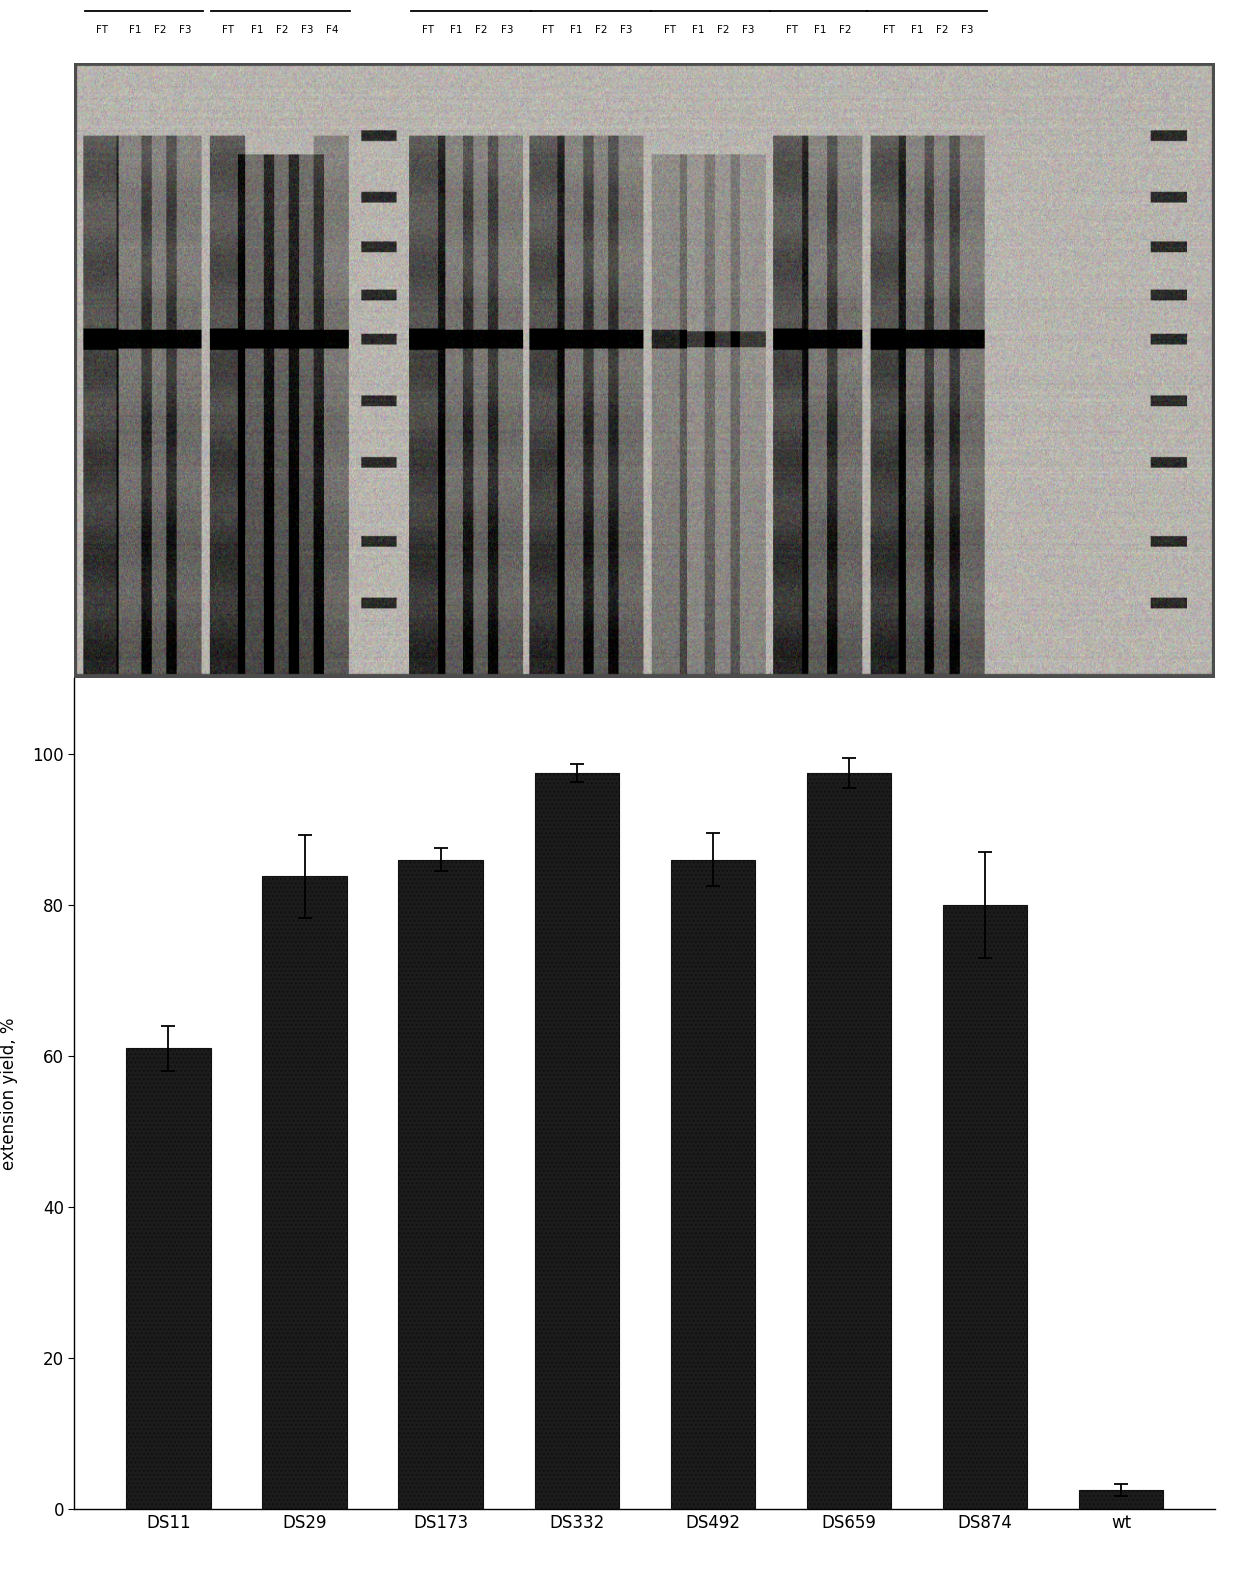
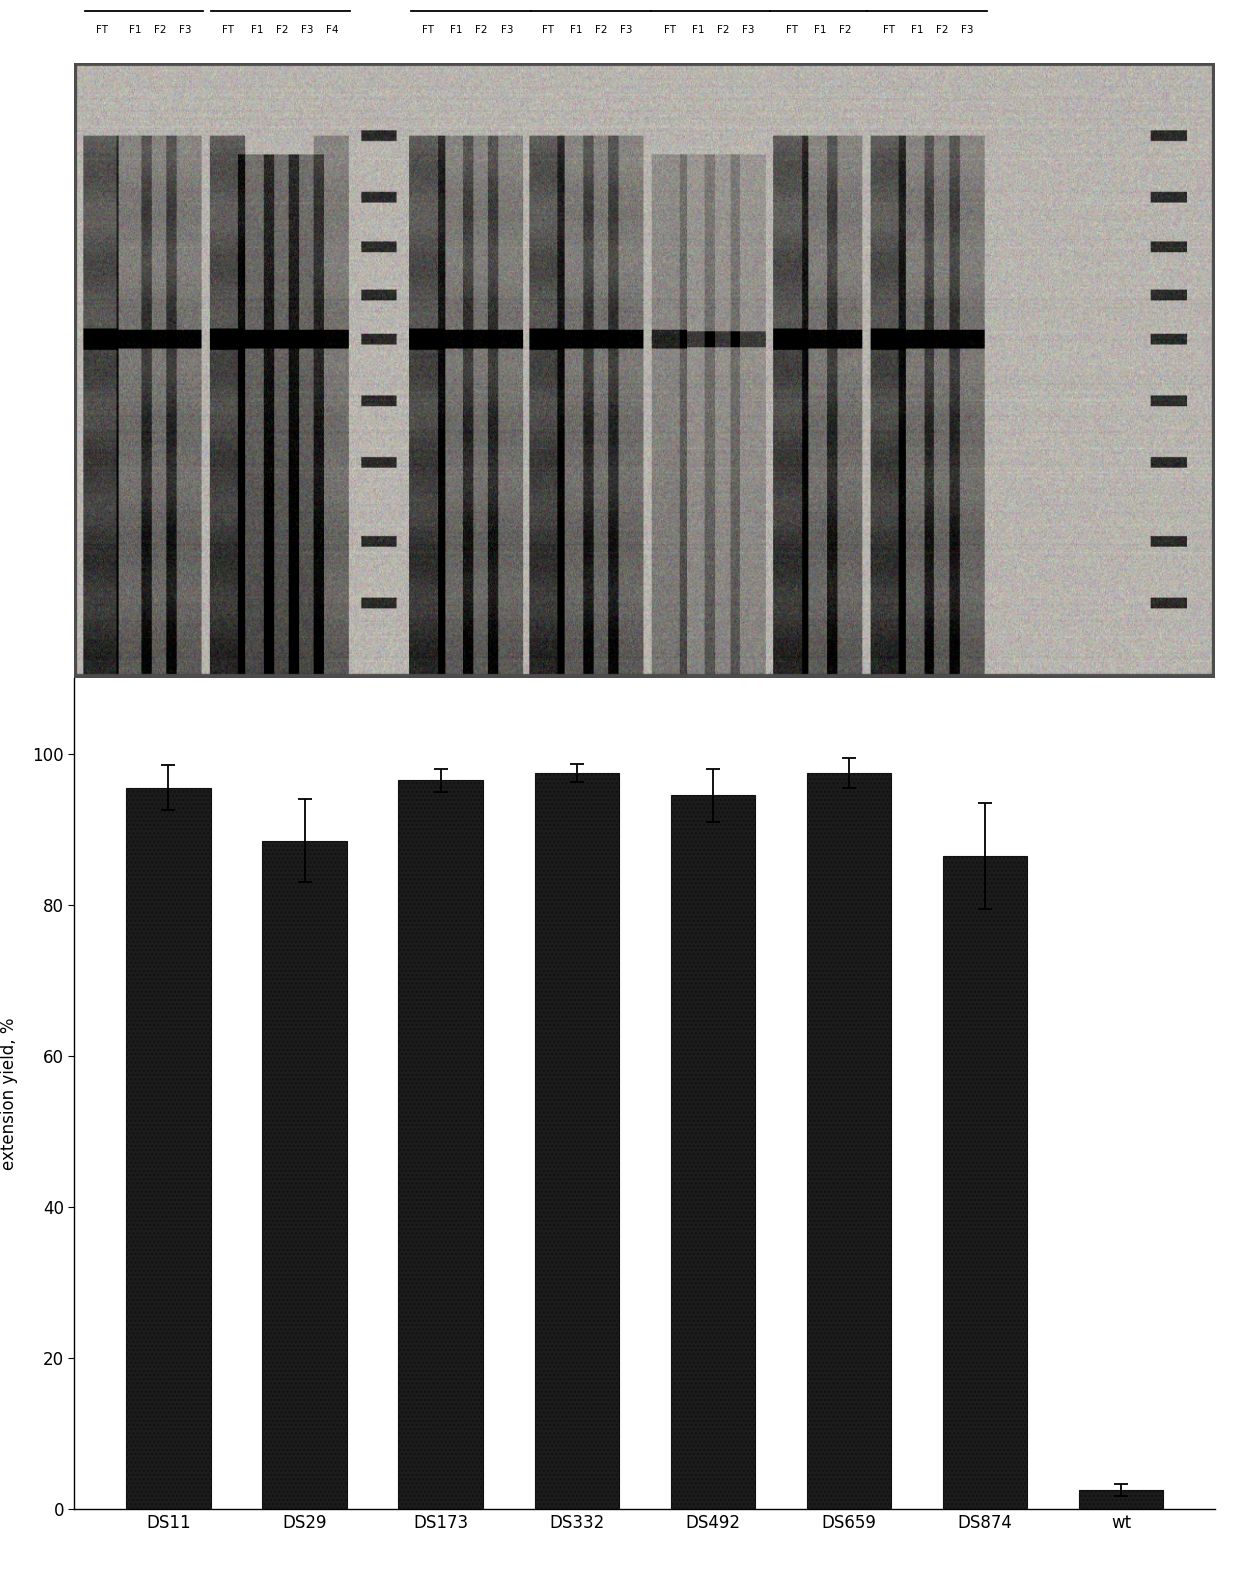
DS11: 61.0 -> 95.5
DS29: 83.8 -> 88.5
DS173: 86.0 -> 96.5
DS492: 86.0 -> 94.5
DS874: 80.0 -> 86.5
